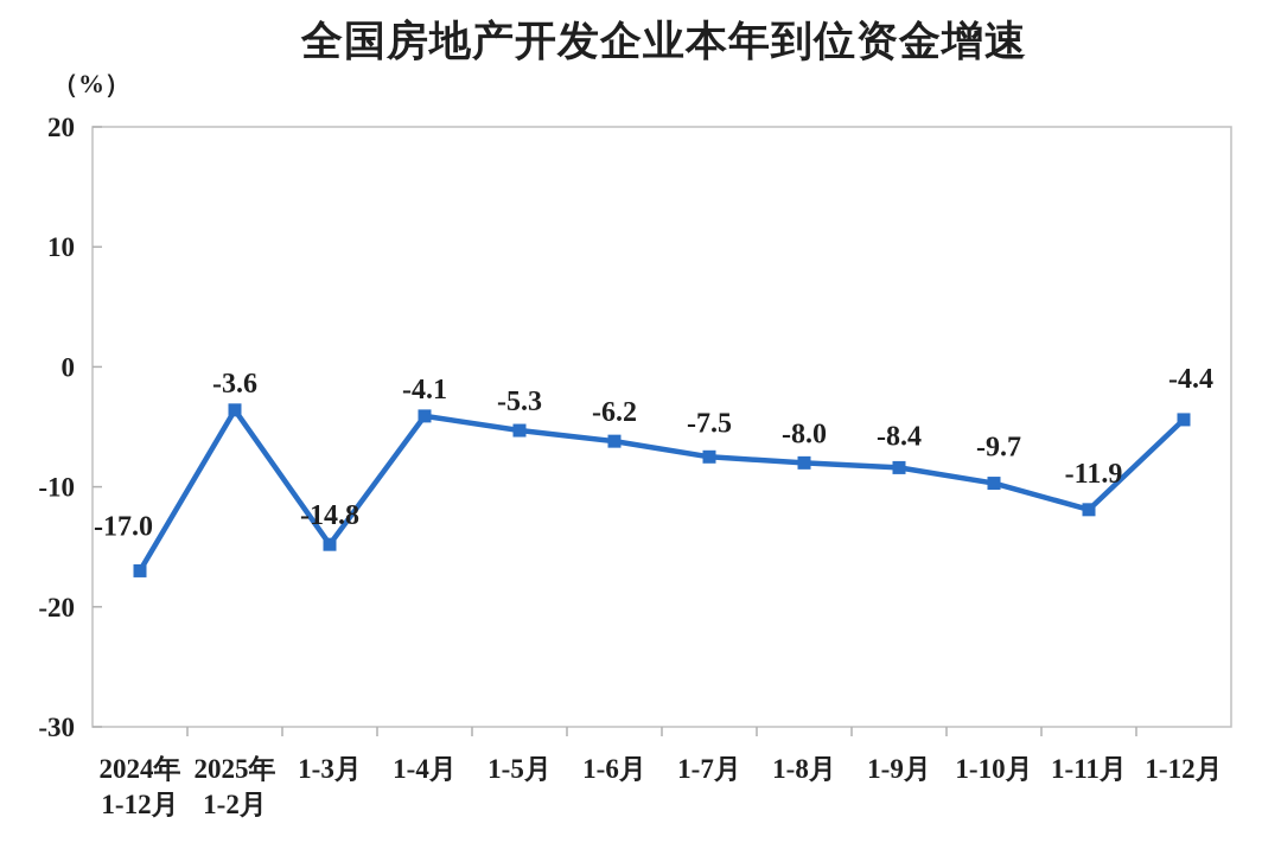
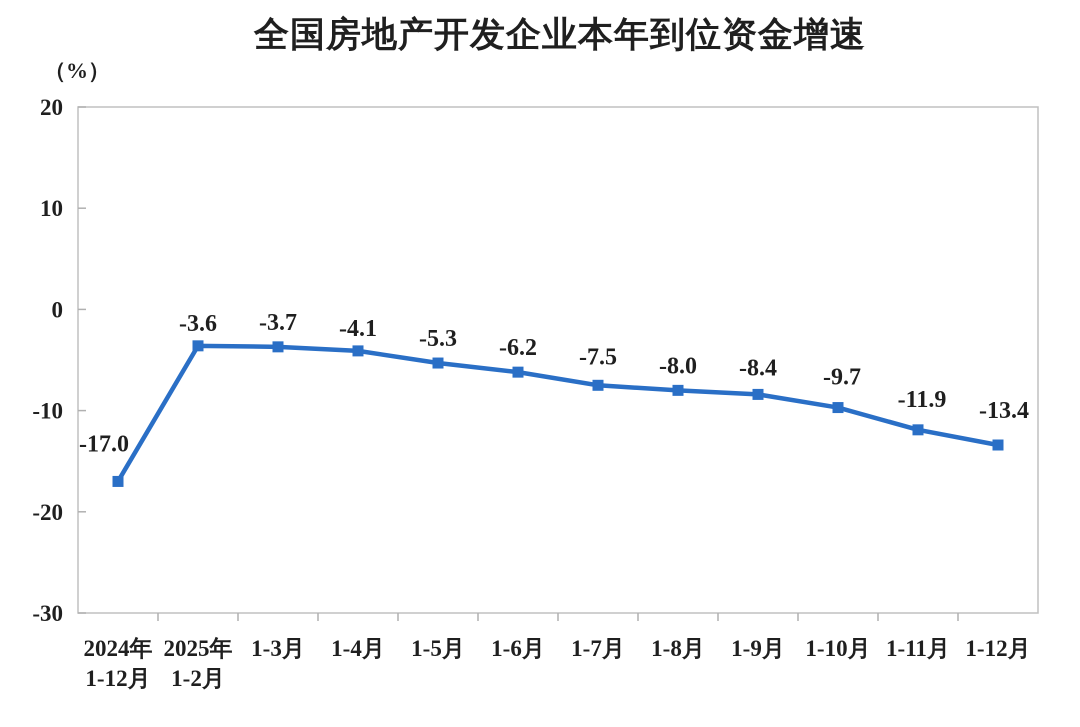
1-3月: -14.8 -> -3.7
1-12月: -4.4 -> -13.4
